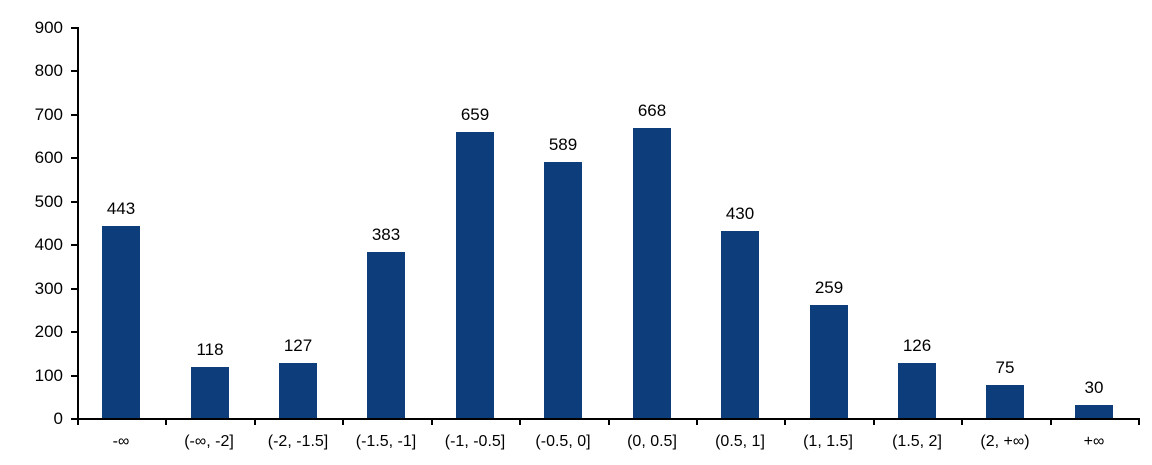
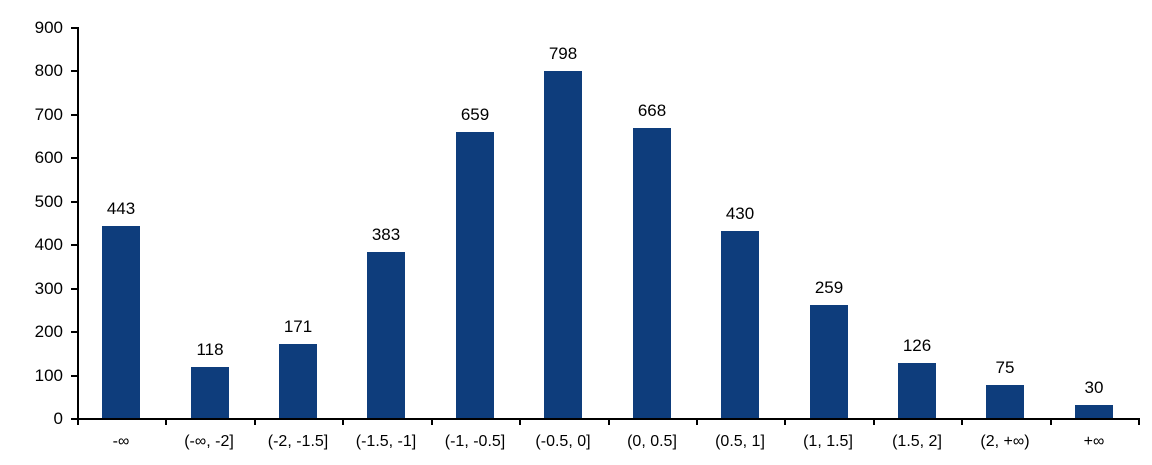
(-2, -1.5]: 127 -> 171
(-0.5, 0]: 589 -> 798
